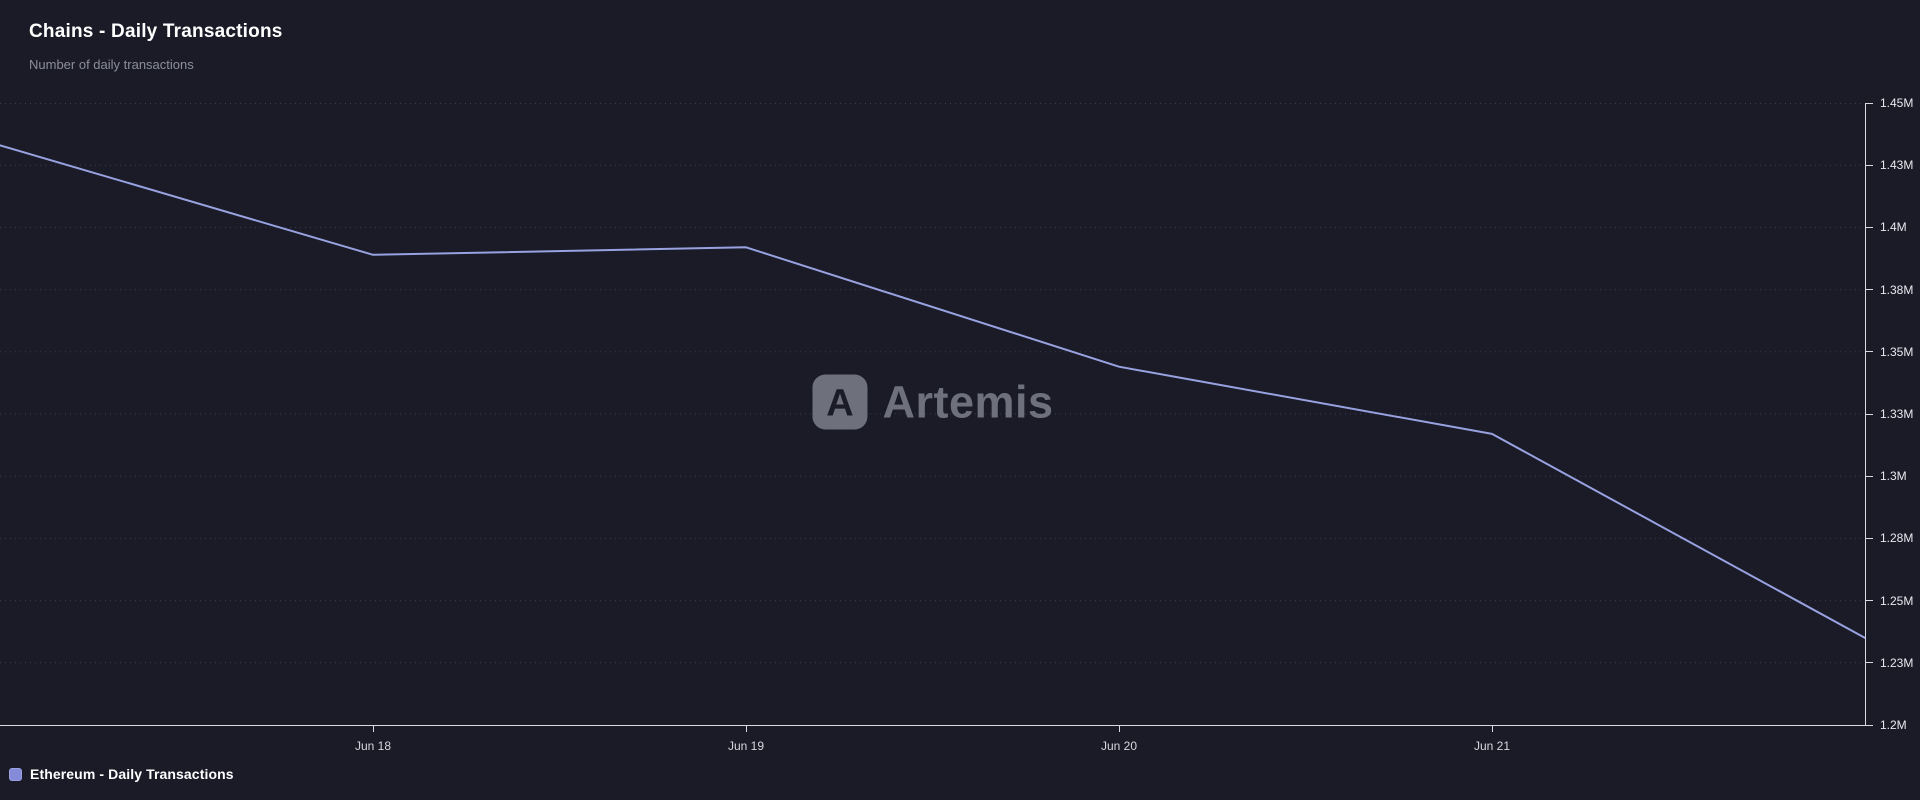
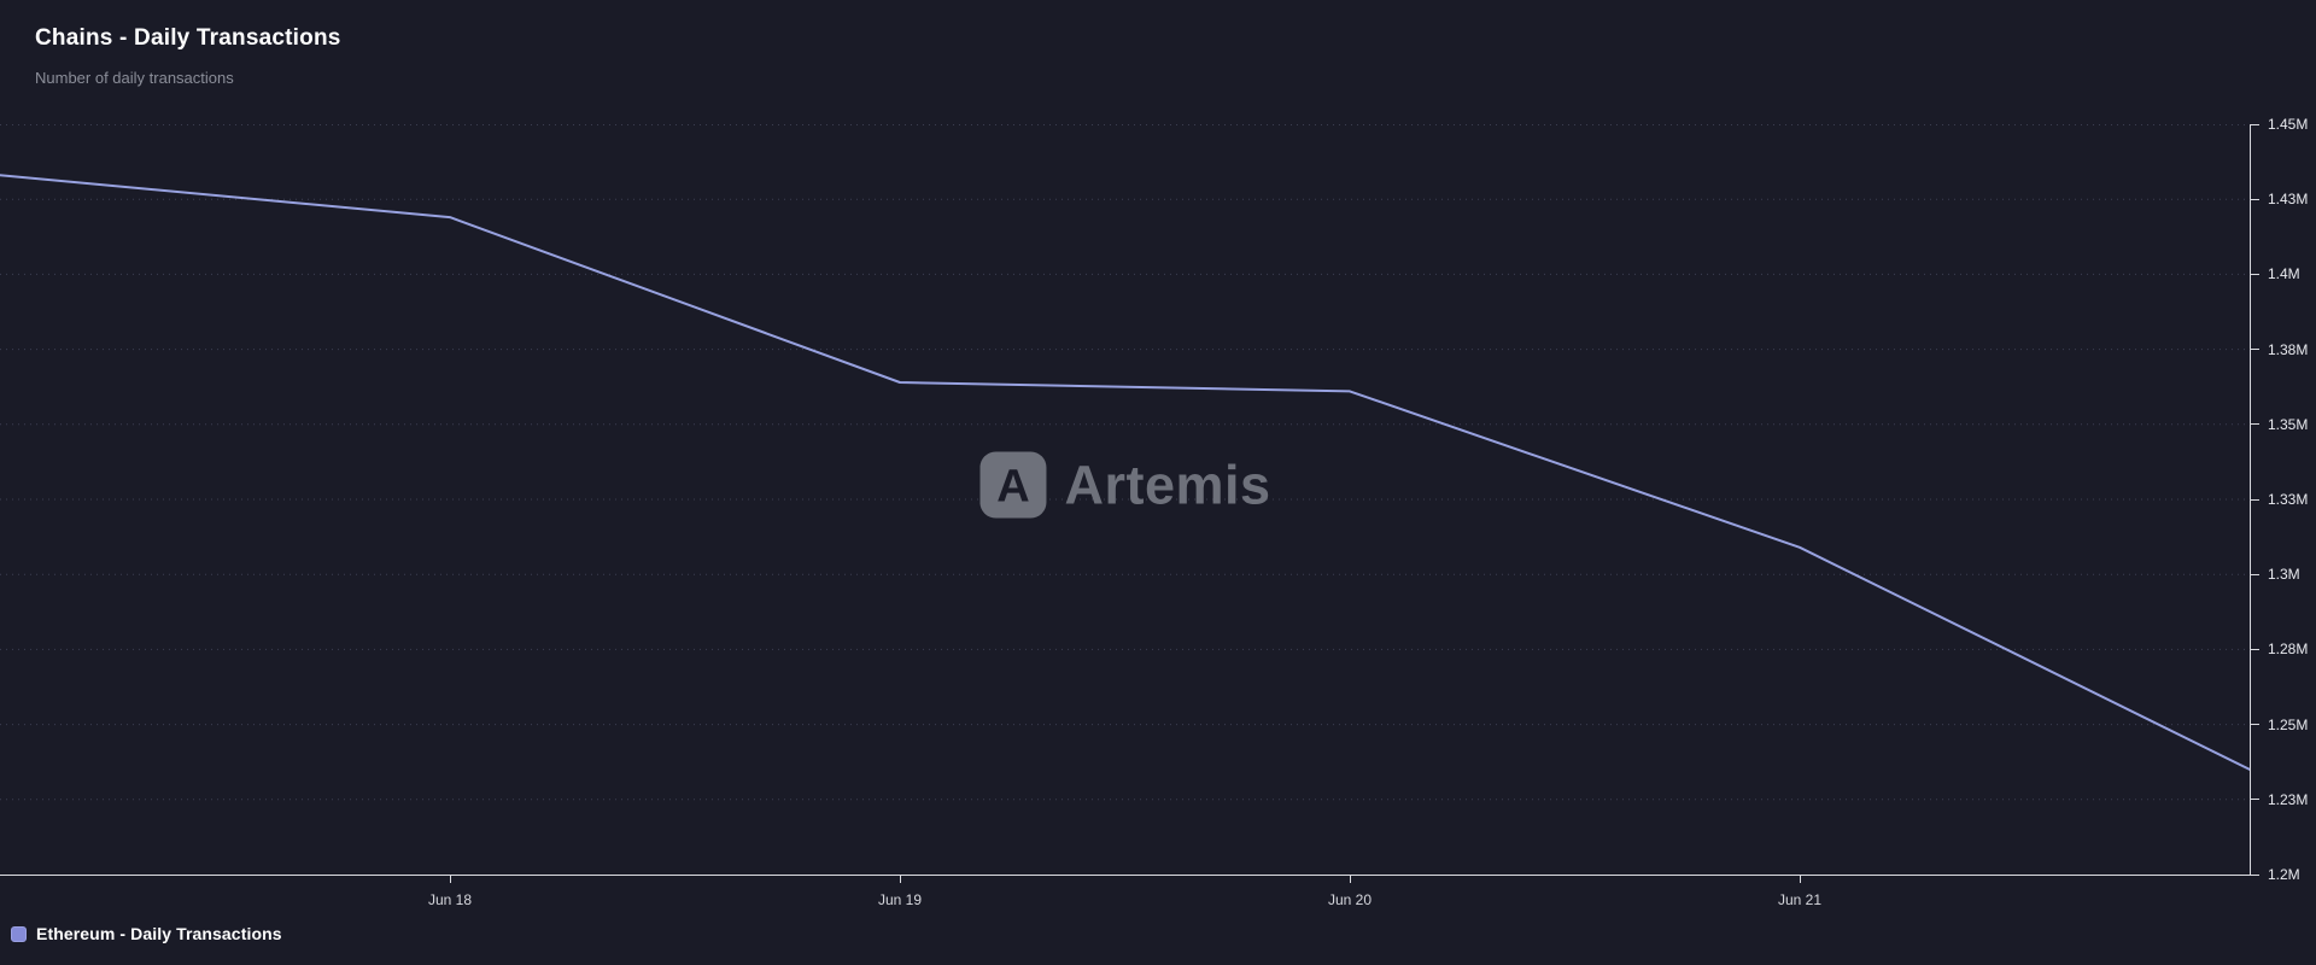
Jun 18: 1.389M -> 1.419M
Jun 19: 1.392M -> 1.364M
Jun 20: 1.344M -> 1.361M
Jun 21: 1.317M -> 1.309M
